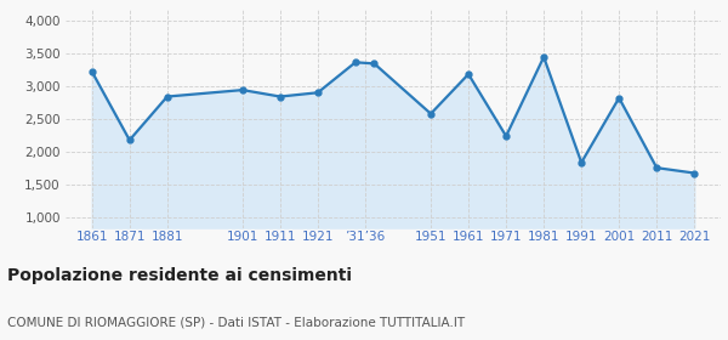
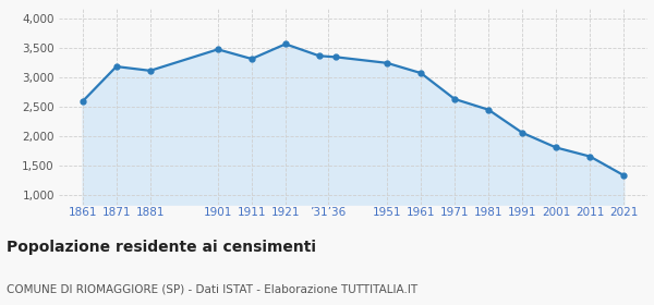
1861: 3,220 -> 2,590
1871: 2,180 -> 3,180
1881: 2,840 -> 3,110
1901: 2,940 -> 3,470
1911: 2,840 -> 3,310
1921: 2,900 -> 3,560
1951: 2,580 -> 3,240
1961: 3,180 -> 3,070
1971: 2,240 -> 2,630
1981: 3,440 -> 2,450
1991: 1,840 -> 2,060
2001: 2,820 -> 1,810
2011: 1,760 -> 1,660
2021: 1,680 -> 1,340
